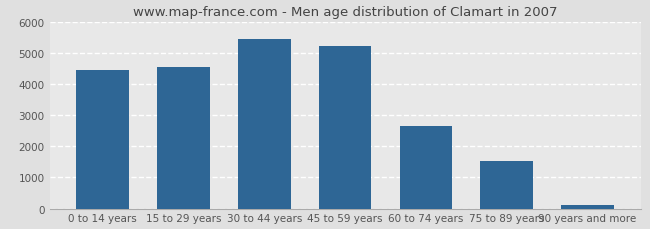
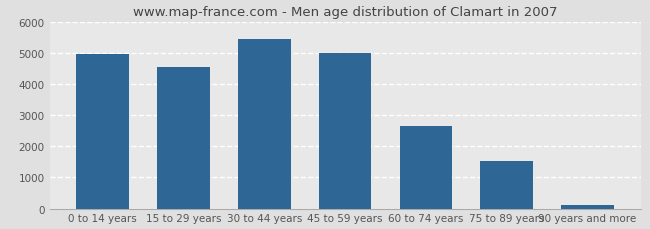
0 to 14 years: 4450 -> 4950
45 to 59 years: 5200 -> 5000
